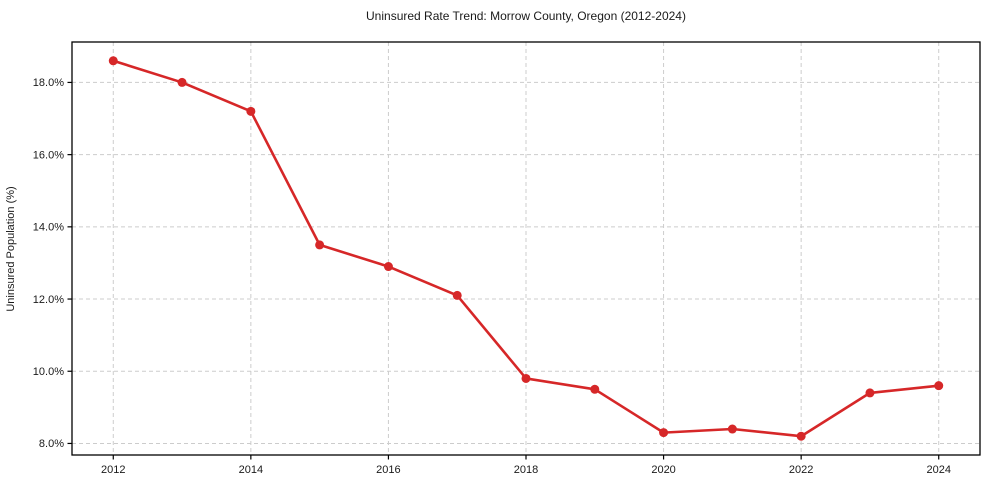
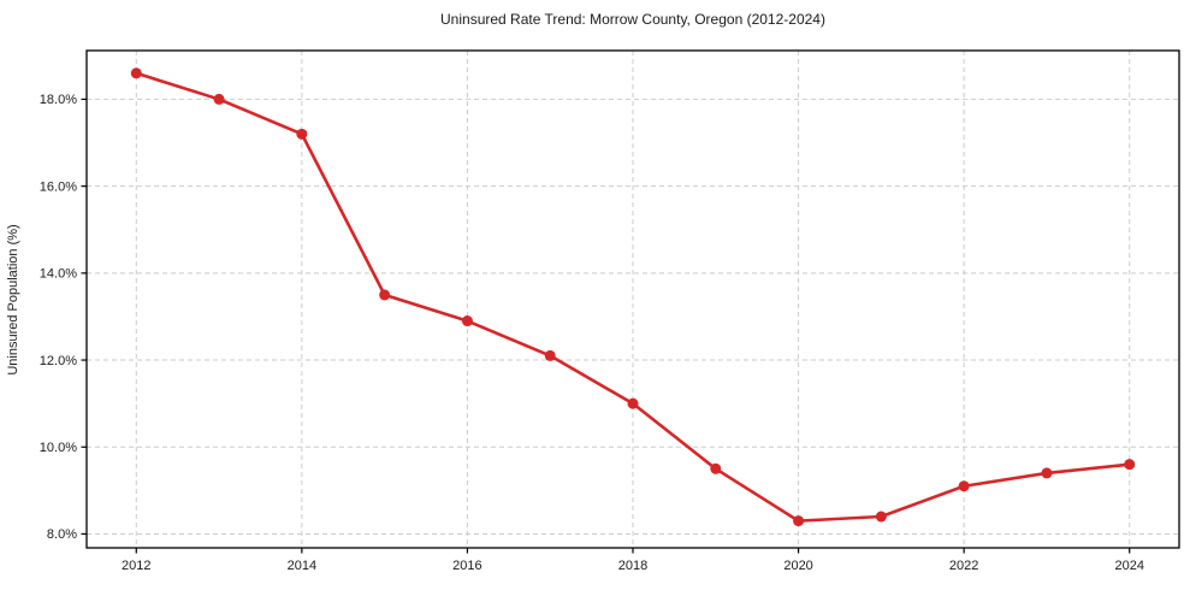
2018: 9.8% -> 11.0%
2022: 8.2% -> 9.1%
